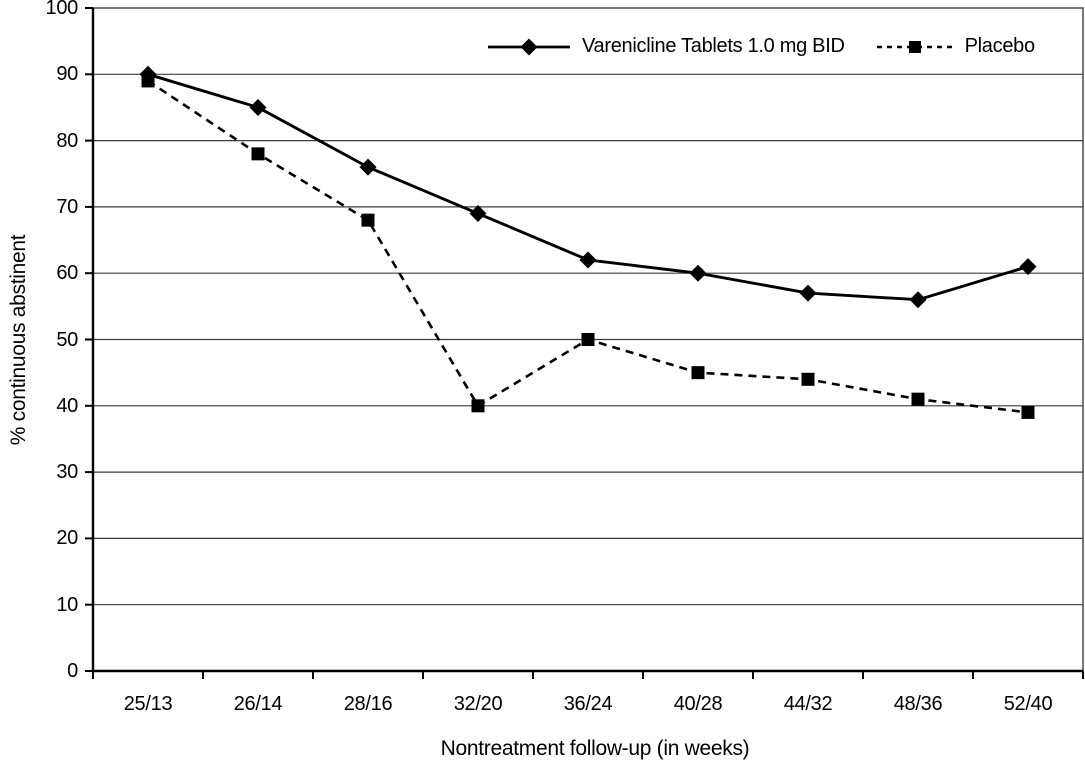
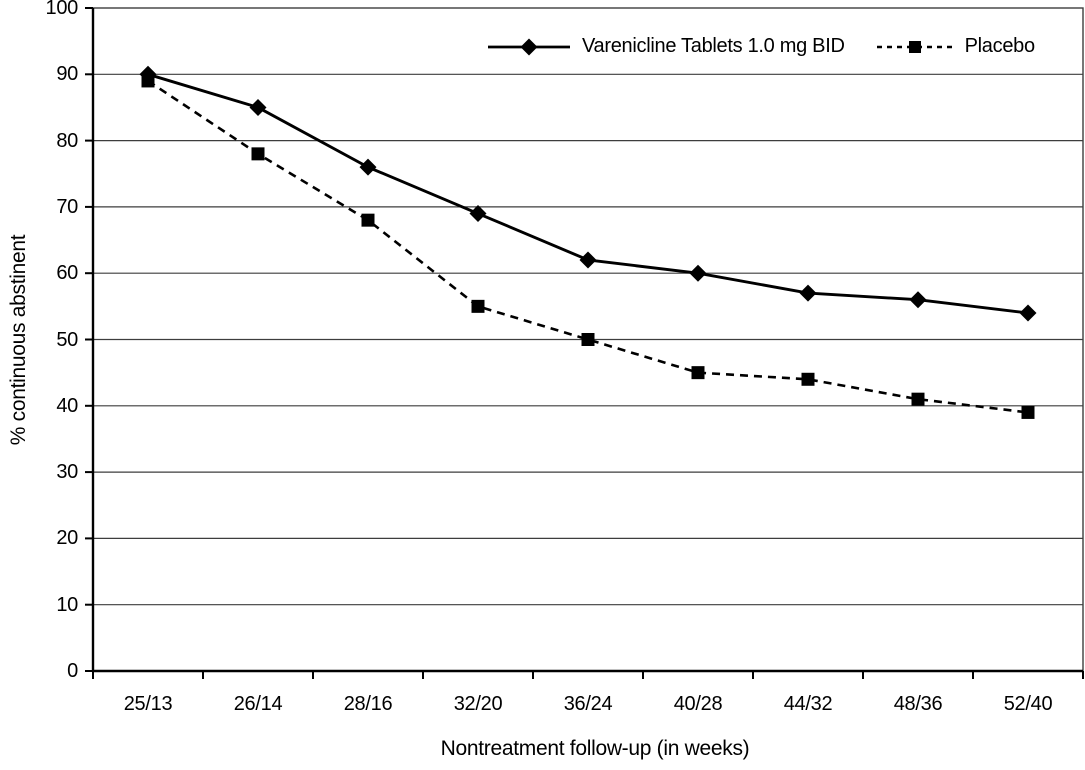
Placebo/32/20: 40 -> 55
Varenicline Tablets 1.0 mg BID/52/40: 61 -> 54
